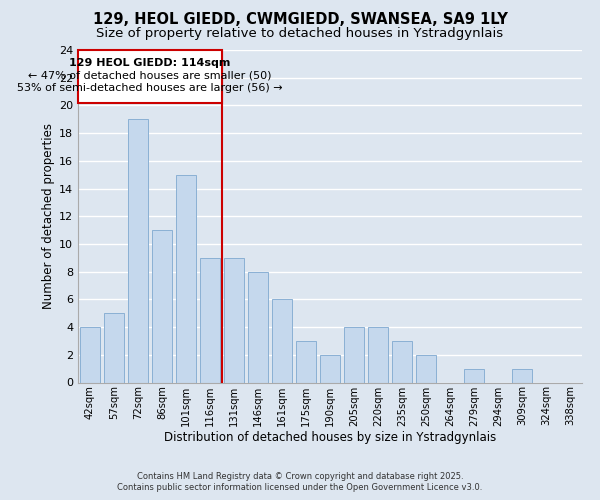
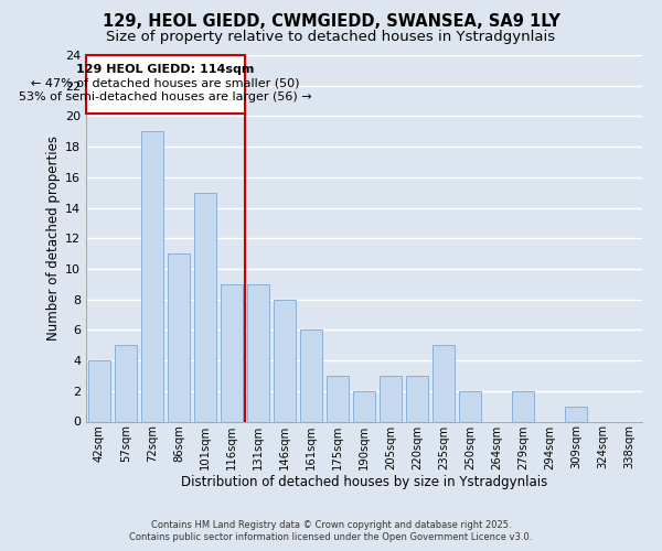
205sqm: 4 -> 3
220sqm: 4 -> 3
235sqm: 3 -> 5
279sqm: 1 -> 2
